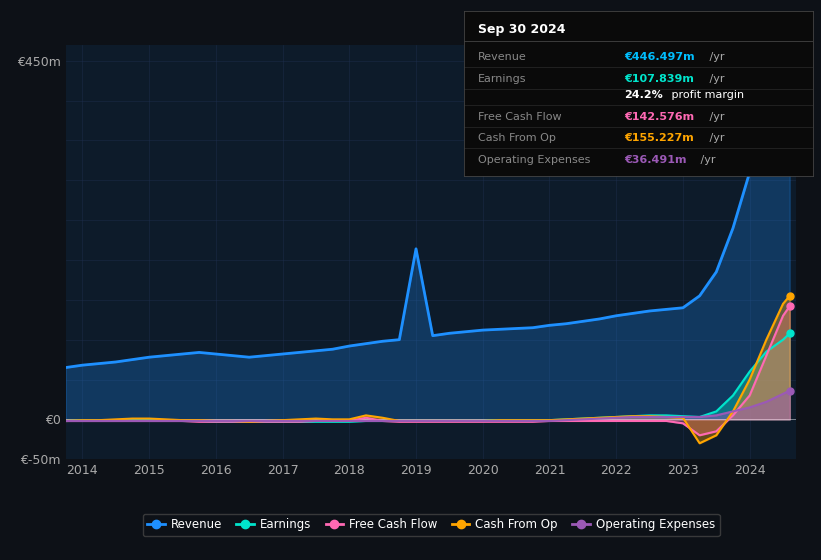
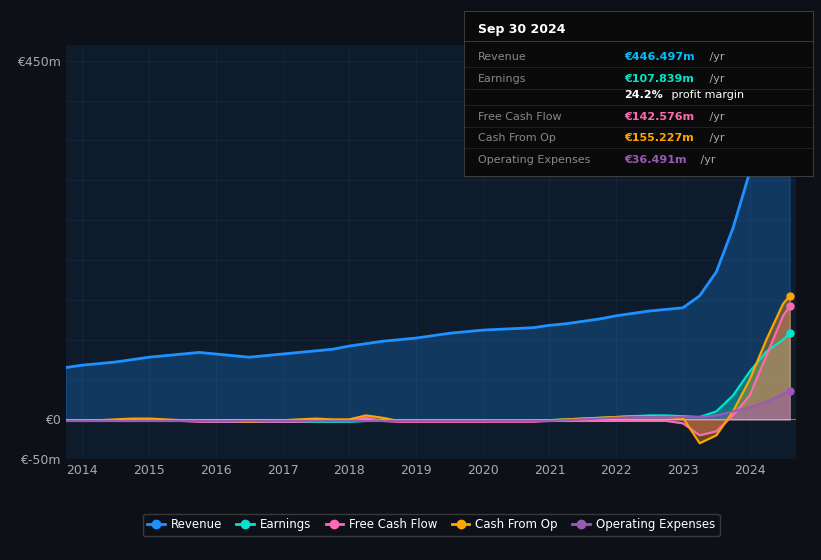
Revenue/2019: €214m -> €102m
